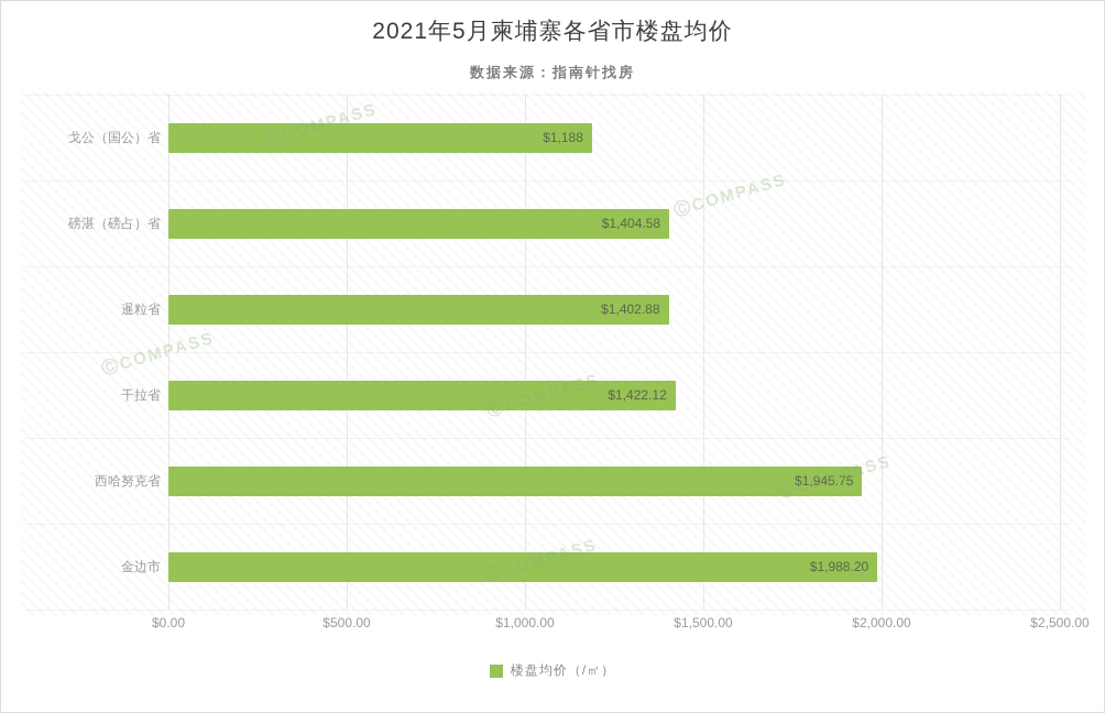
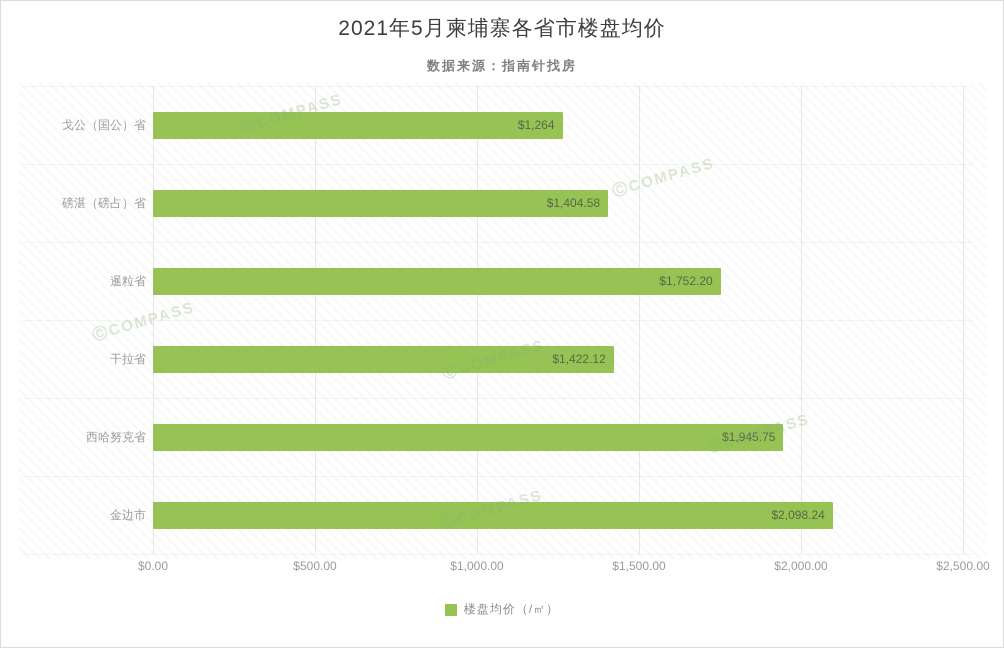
戈公（国公）省: $1,188 -> $1,264
暹粒省: $1,402.88 -> $1,752.20
金边市: $1,988.20 -> $2,098.24
